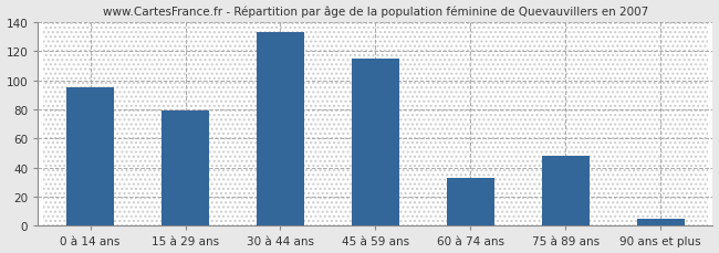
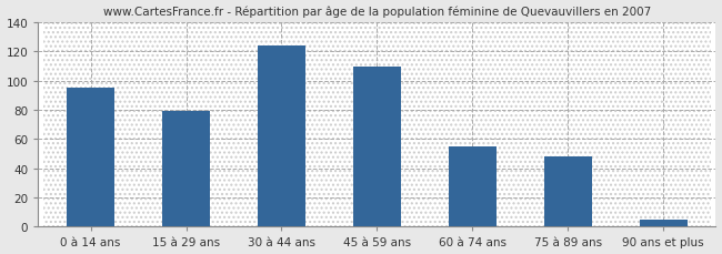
30 à 44 ans: 133 -> 124
45 à 59 ans: 115 -> 110
60 à 74 ans: 33 -> 55
